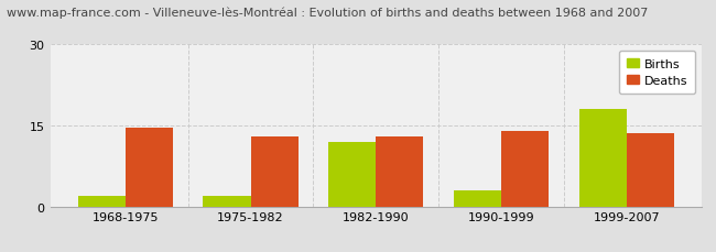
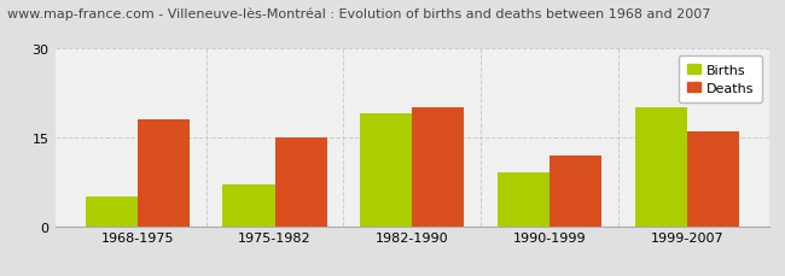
Births/1968-1975: 2 -> 5
Deaths/1968-1975: 14.5 -> 18.0
Births/1975-1982: 2 -> 7
Deaths/1975-1982: 13.0 -> 15.0
Births/1982-1990: 12 -> 19
Deaths/1982-1990: 13.0 -> 20.0
Births/1990-1999: 3 -> 9
Deaths/1990-1999: 14.0 -> 12.0
Births/1999-2007: 18 -> 20
Deaths/1999-2007: 13.5 -> 16.0
